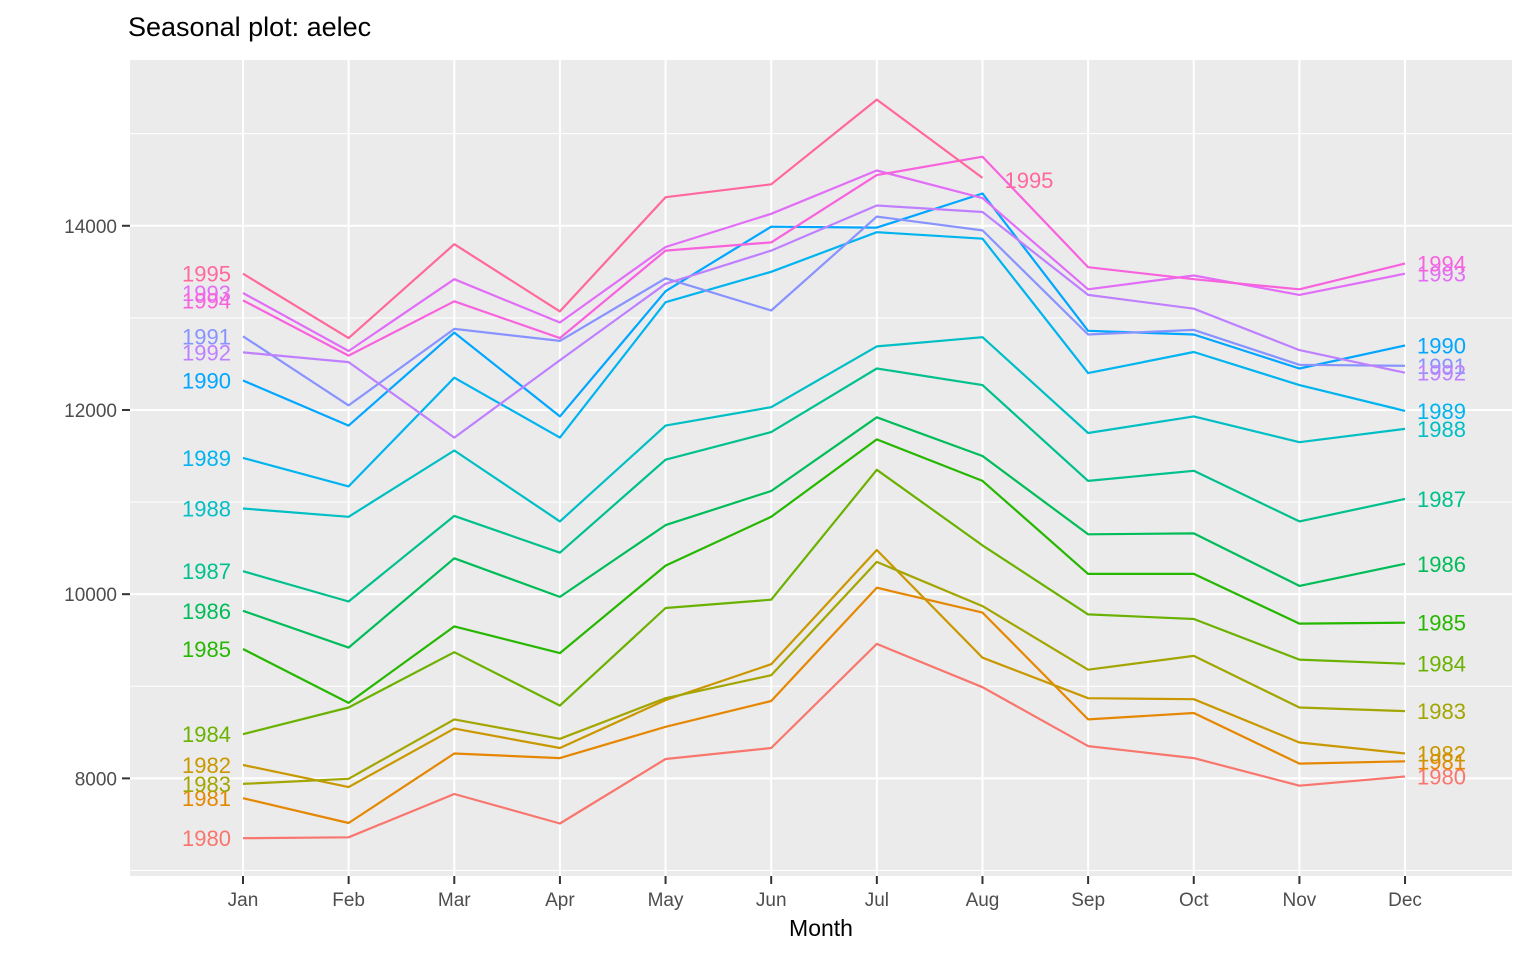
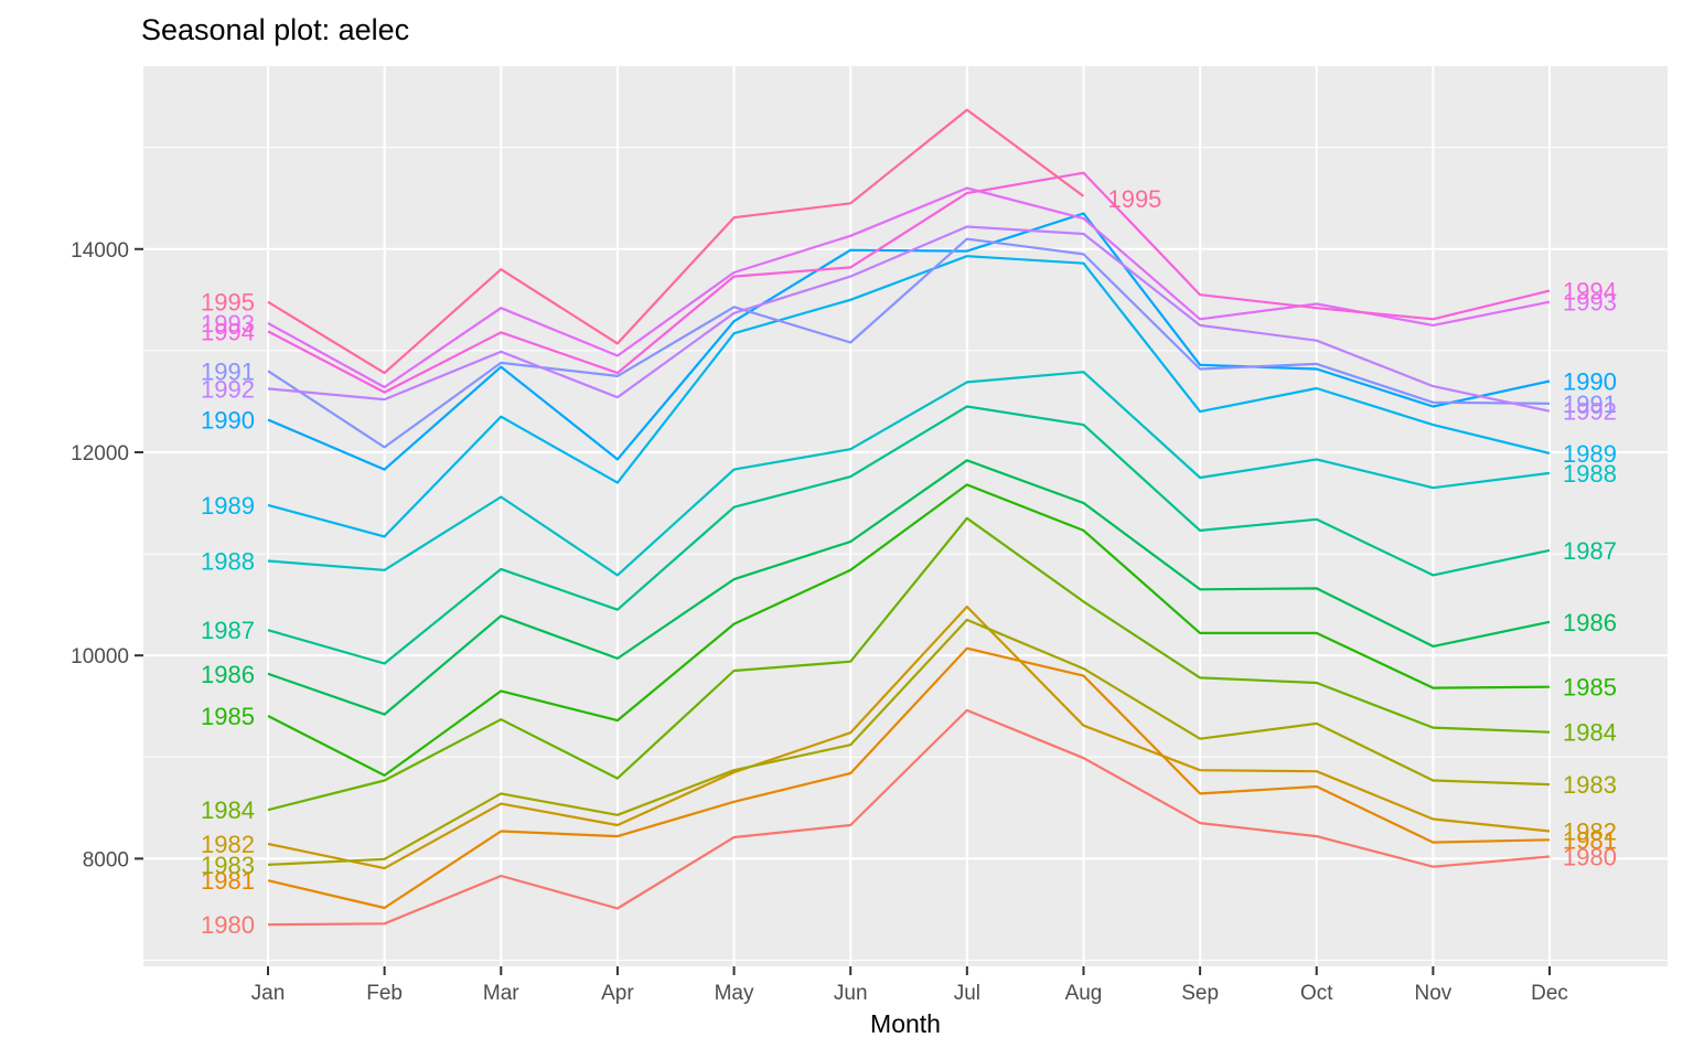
1992/Mar: 11700 -> 13000
